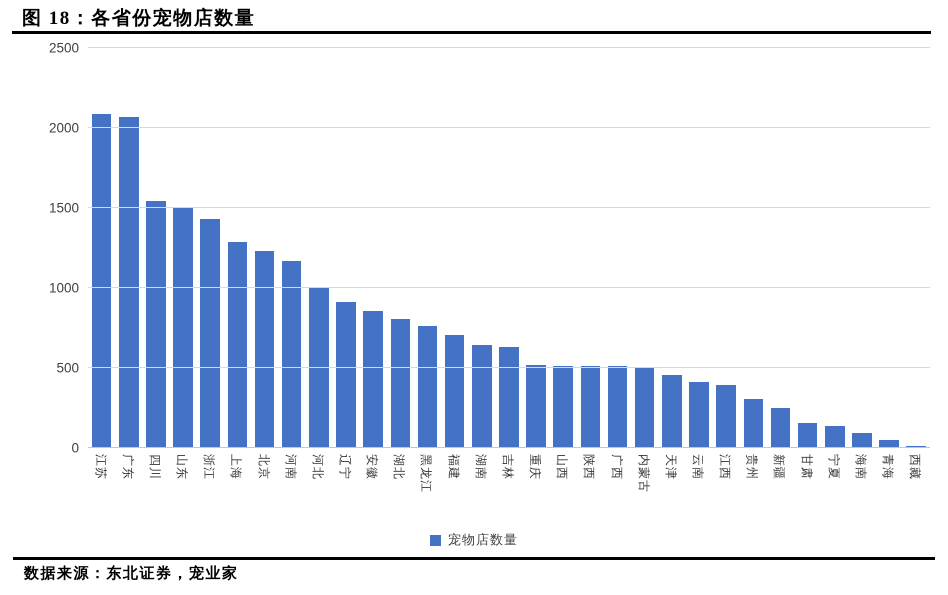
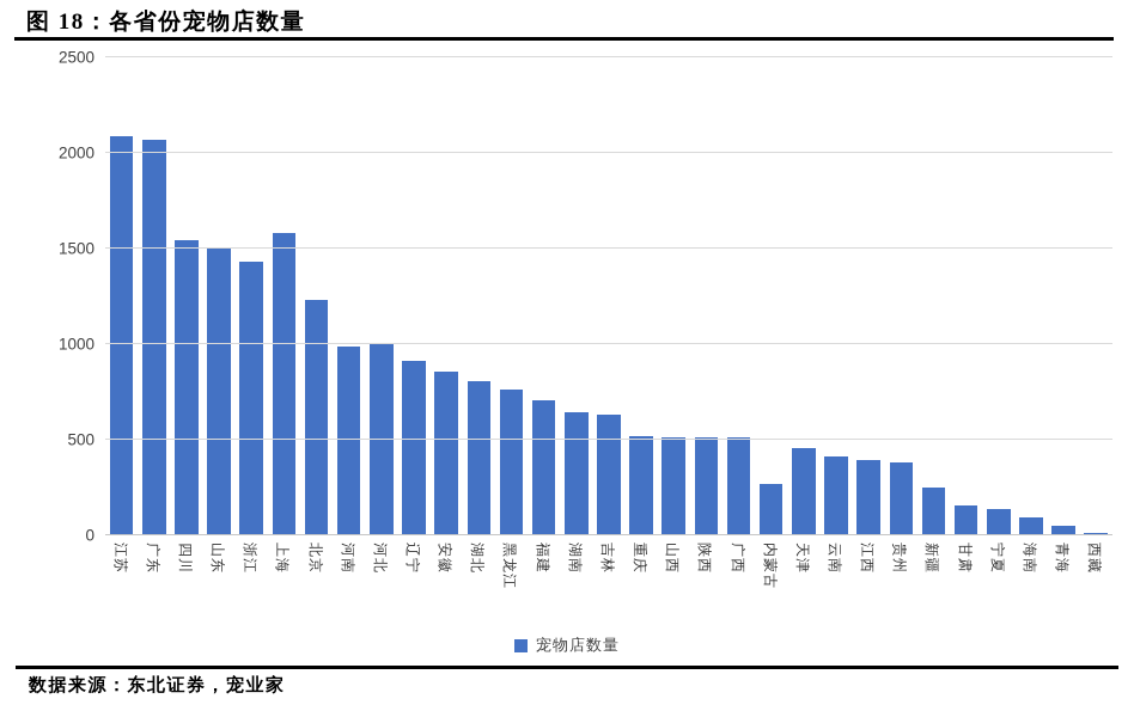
上海: 1290 -> 1580
河南: 1170 -> 990
内蒙古: 500 -> 270
贵州: 300 -> 380
